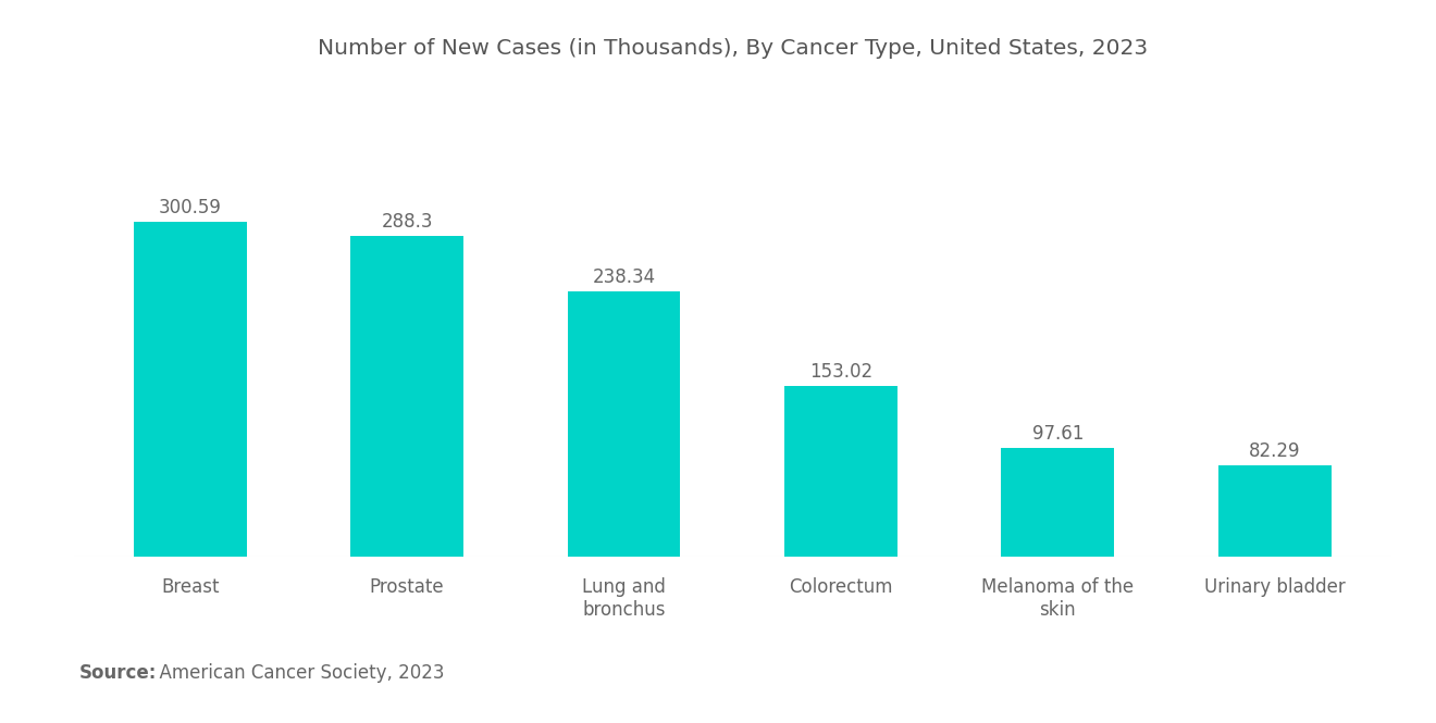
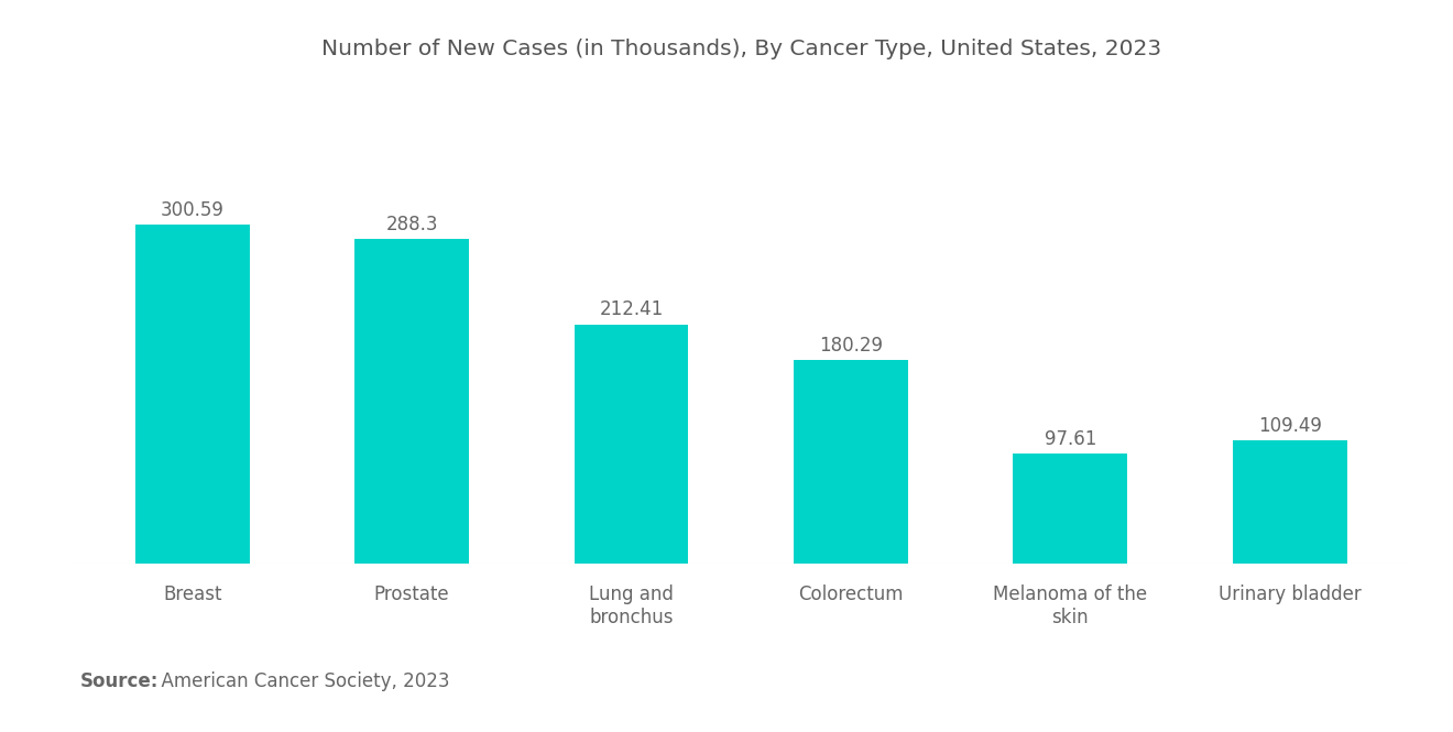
Lung and bronchus: 238.34 -> 212.41
Colorectum: 153.02 -> 180.29
Urinary bladder: 82.29 -> 109.49
